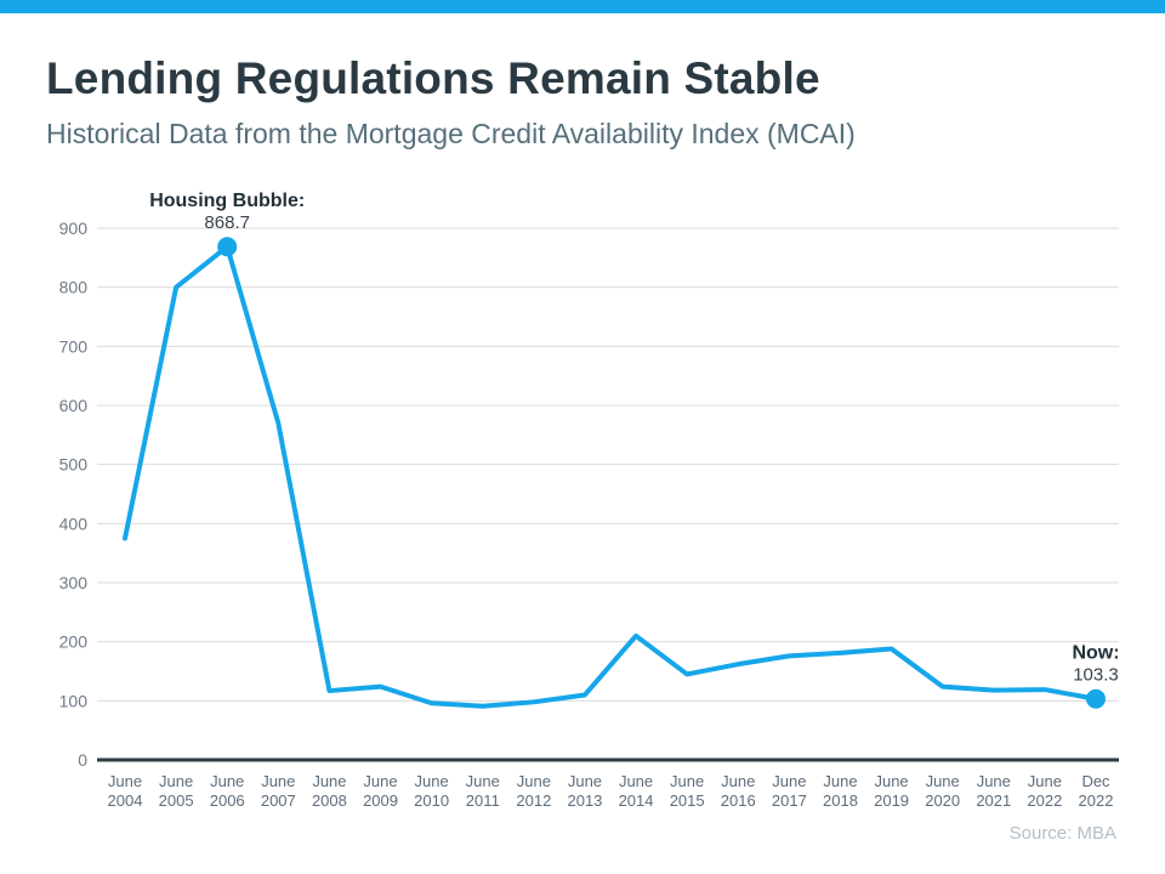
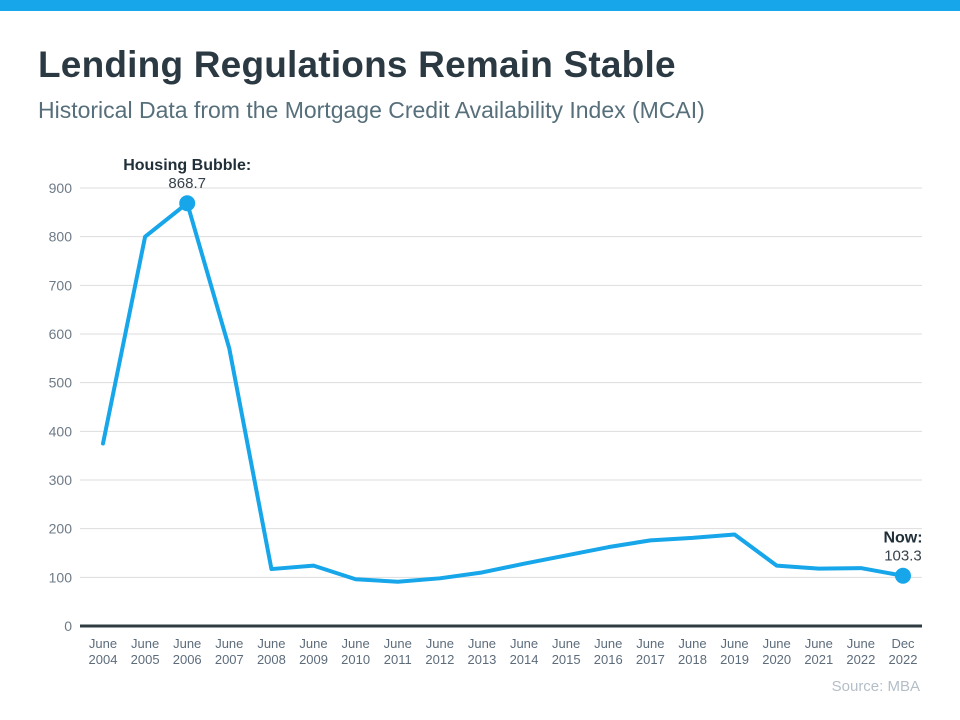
June 2014: 210 -> 130
